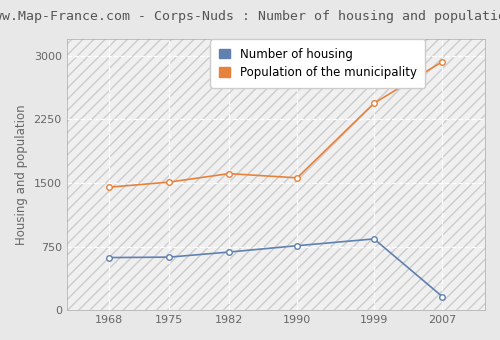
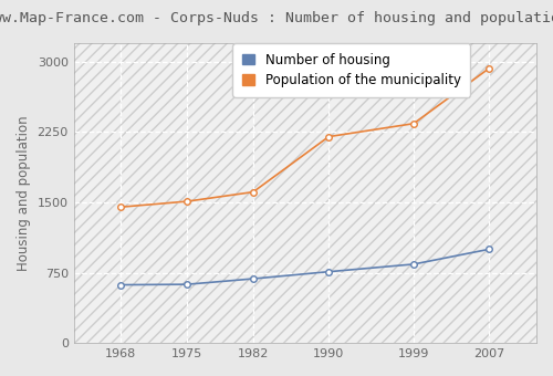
Population of the municipality/1990: 1560 -> 2200
Population of the municipality/1999: 2440 -> 2340
Number of housing/2007: 160 -> 1000
